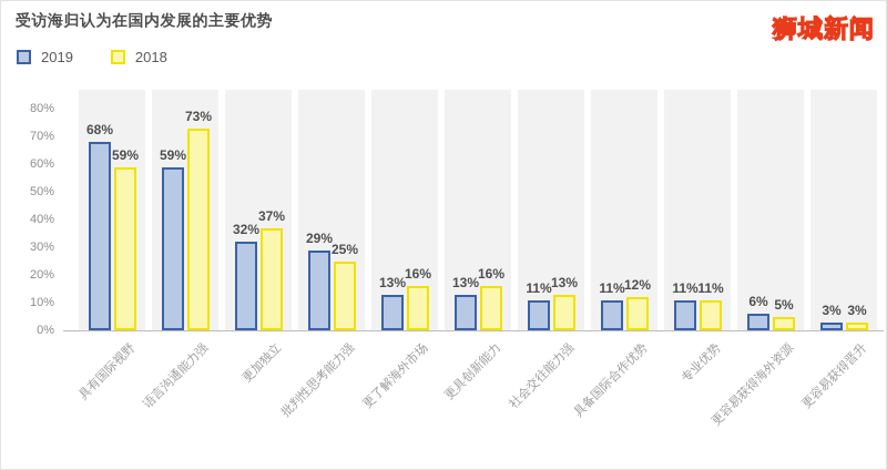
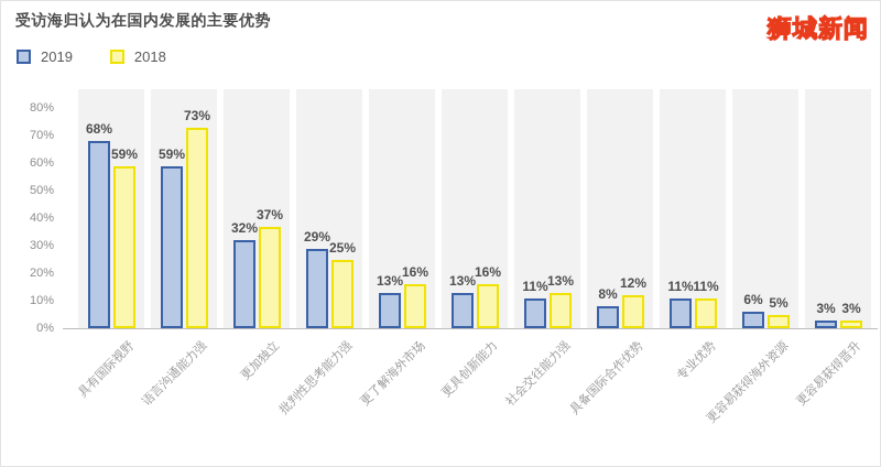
2019/具备国际合作优势: 11% -> 8%
